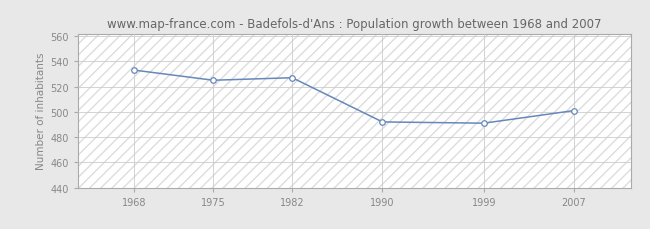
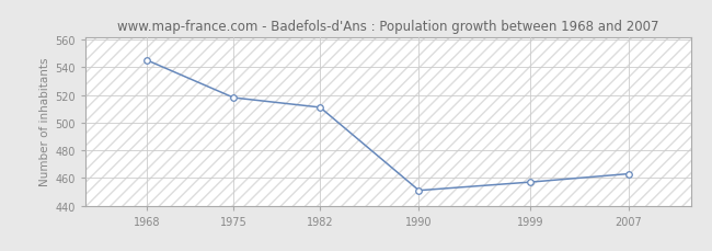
1968: 533 -> 545
1975: 525 -> 518
1982: 527 -> 511
1990: 492 -> 451
1999: 491 -> 457
2007: 501 -> 463
